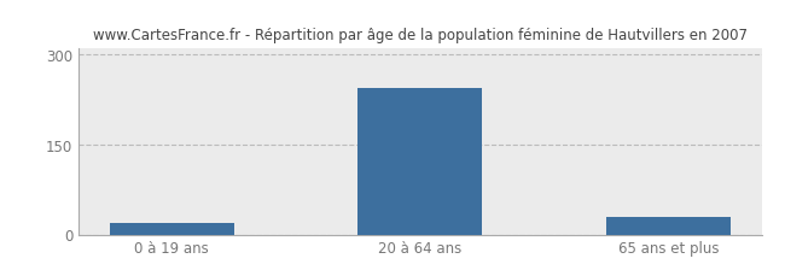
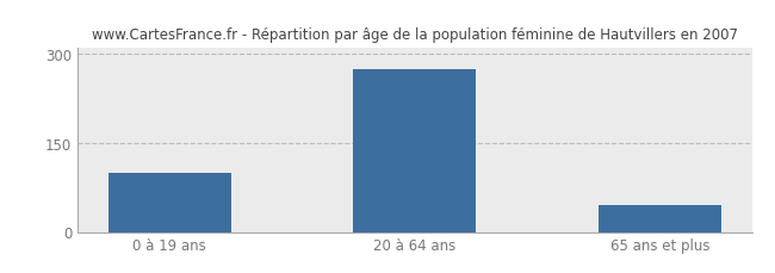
0 à 19 ans: 20 -> 100
20 à 64 ans: 245 -> 275
65 ans et plus: 30 -> 45
